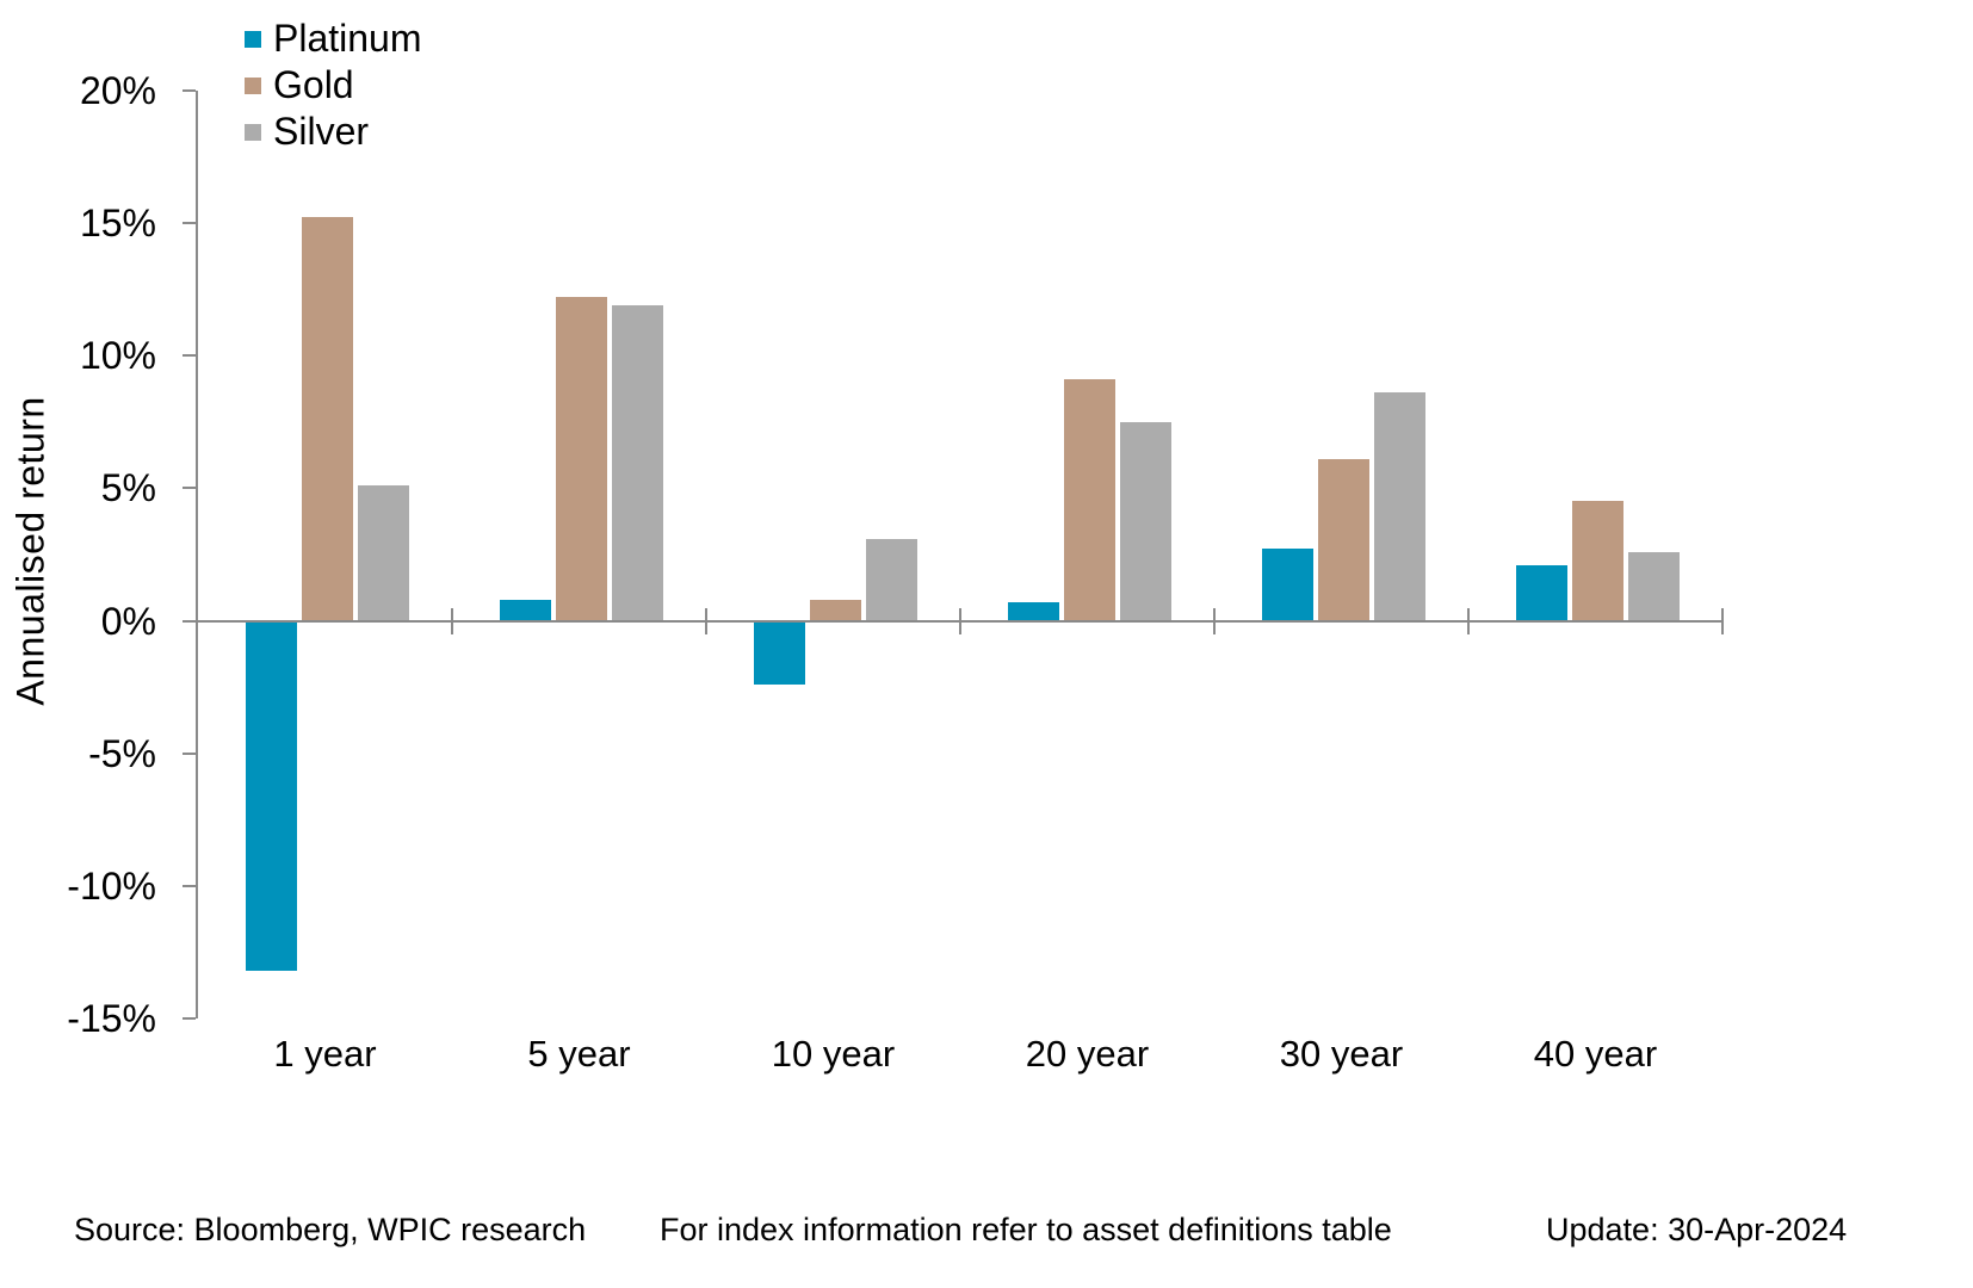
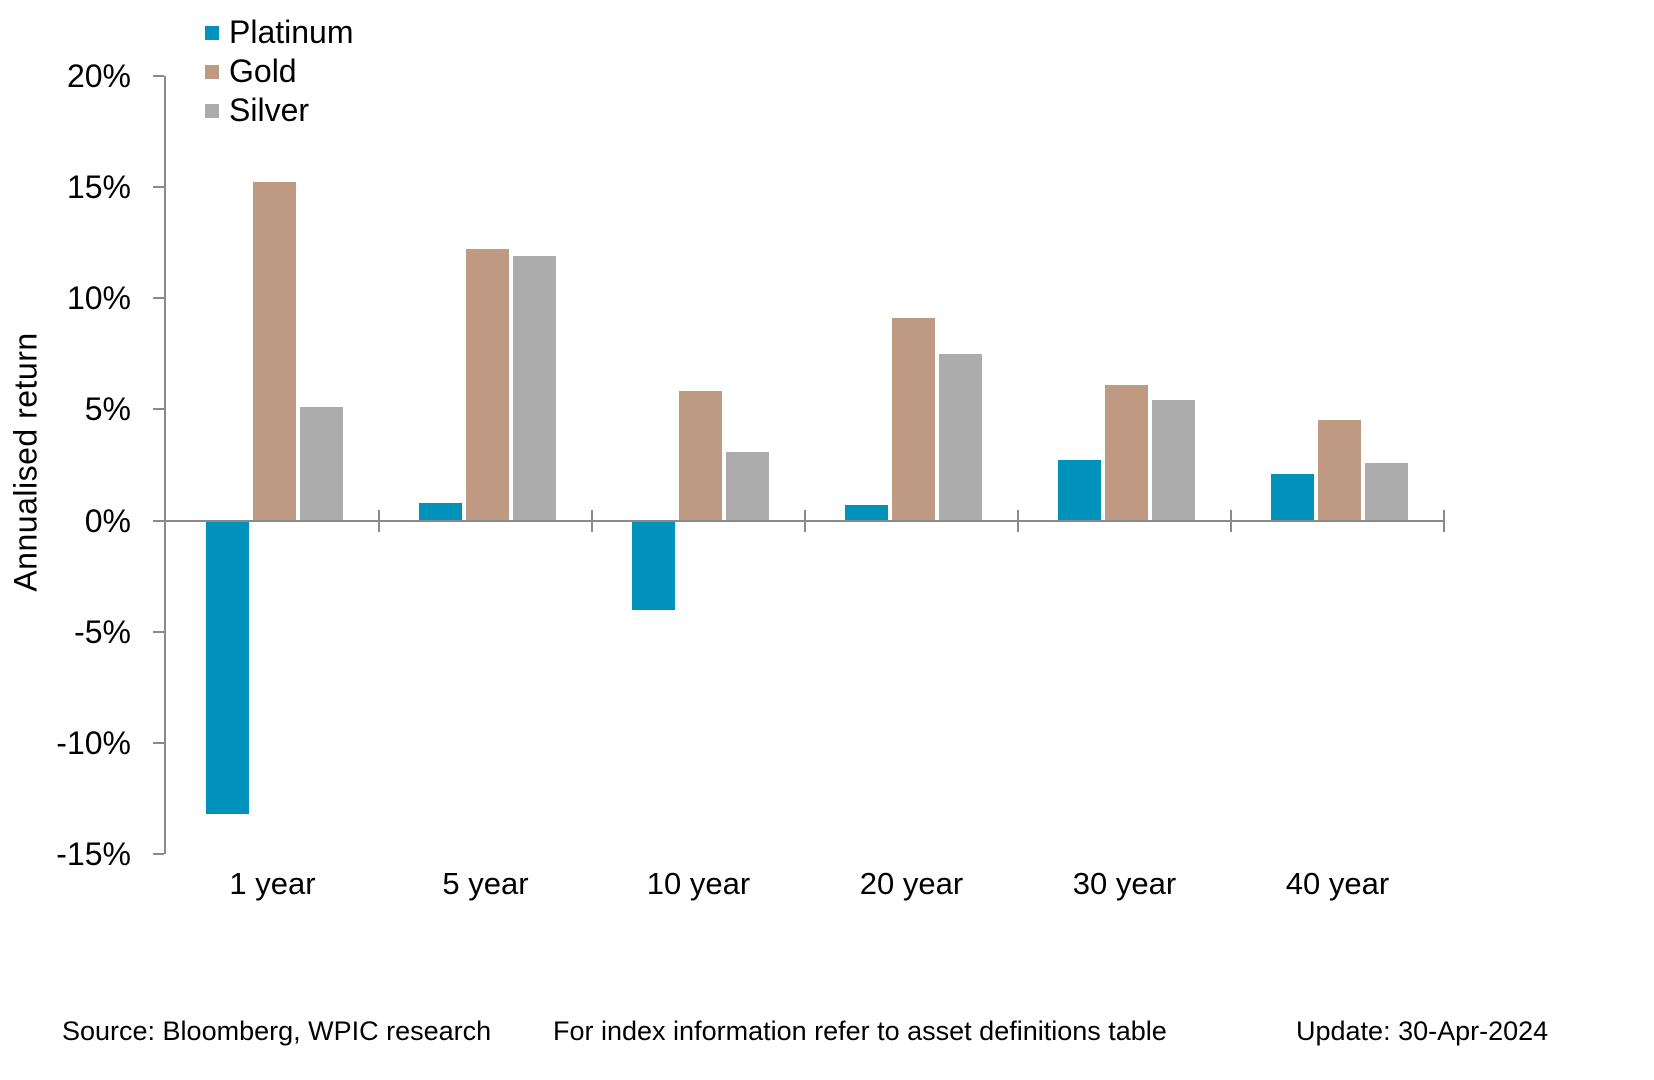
Platinum/10 year: -2.4% -> -4.0%
Gold/10 year: 0.8% -> 5.8%
Silver/30 year: 8.6% -> 5.4%
